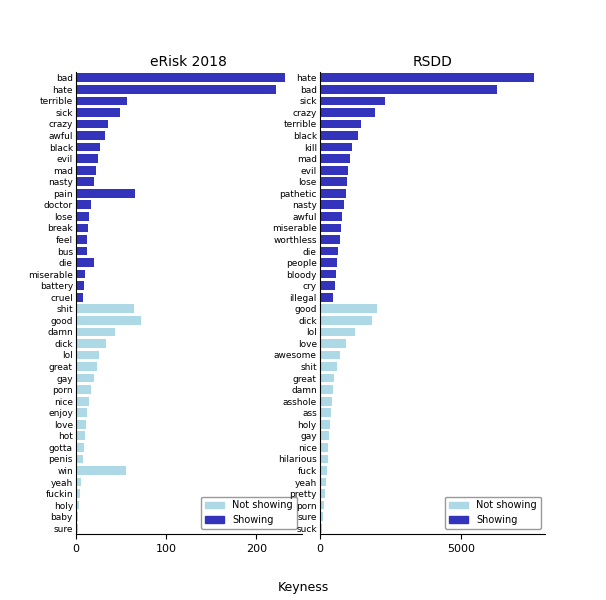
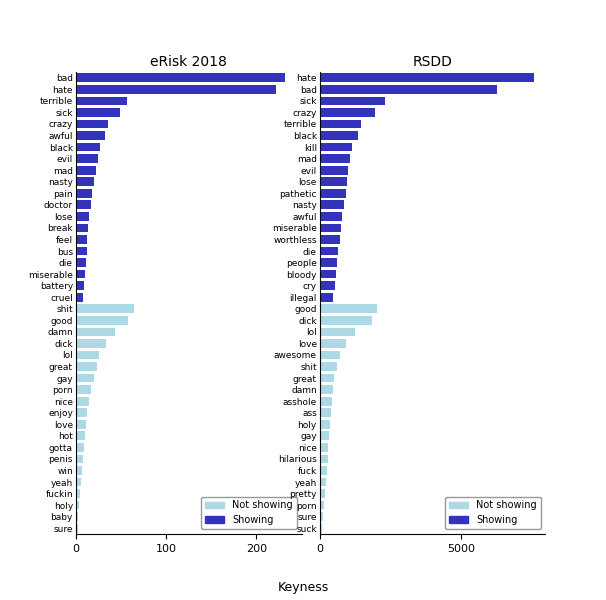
eRisk 2018/pain: 66 -> 18
eRisk 2018/die: 20 -> 11
eRisk 2018/good: 72 -> 58
eRisk 2018/win: 56 -> 7
